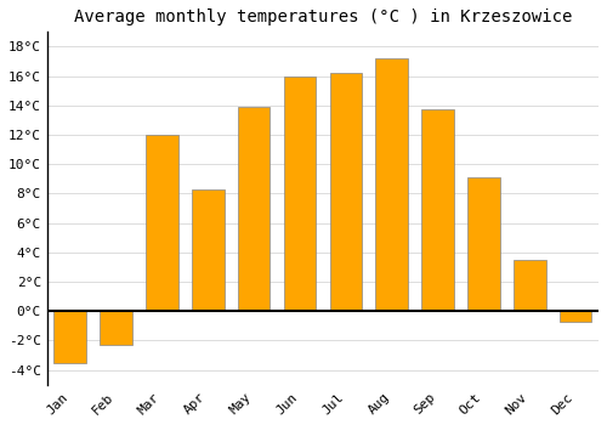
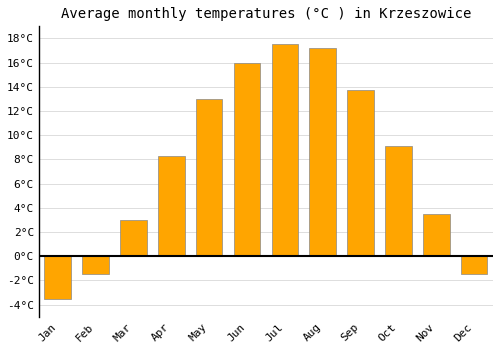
Feb: -2.3°C -> -1.5°C
Mar: 12.0°C -> 3.0°C
May: 13.9°C -> 13.0°C
Jul: 16.2°C -> 17.5°C
Dec: -0.7°C -> -1.5°C
